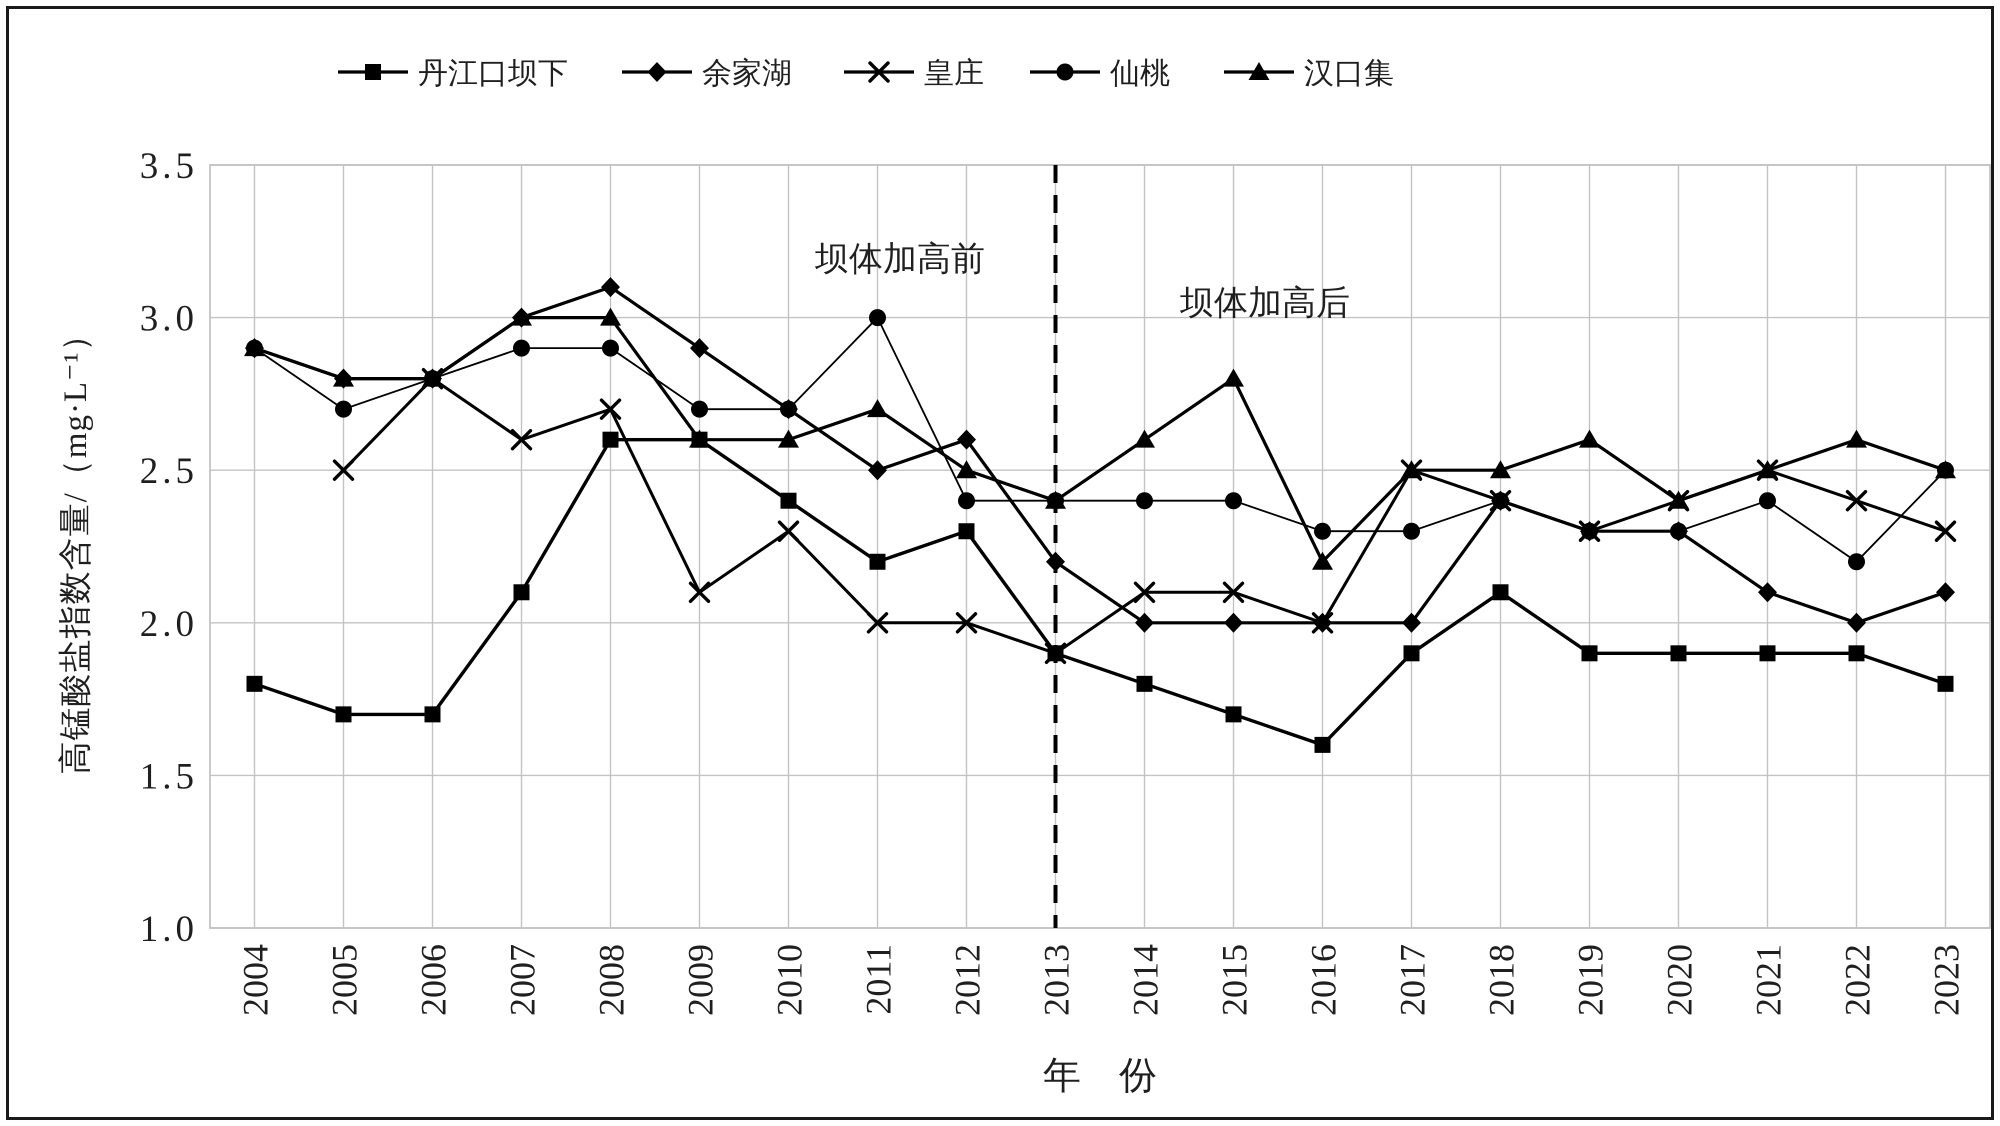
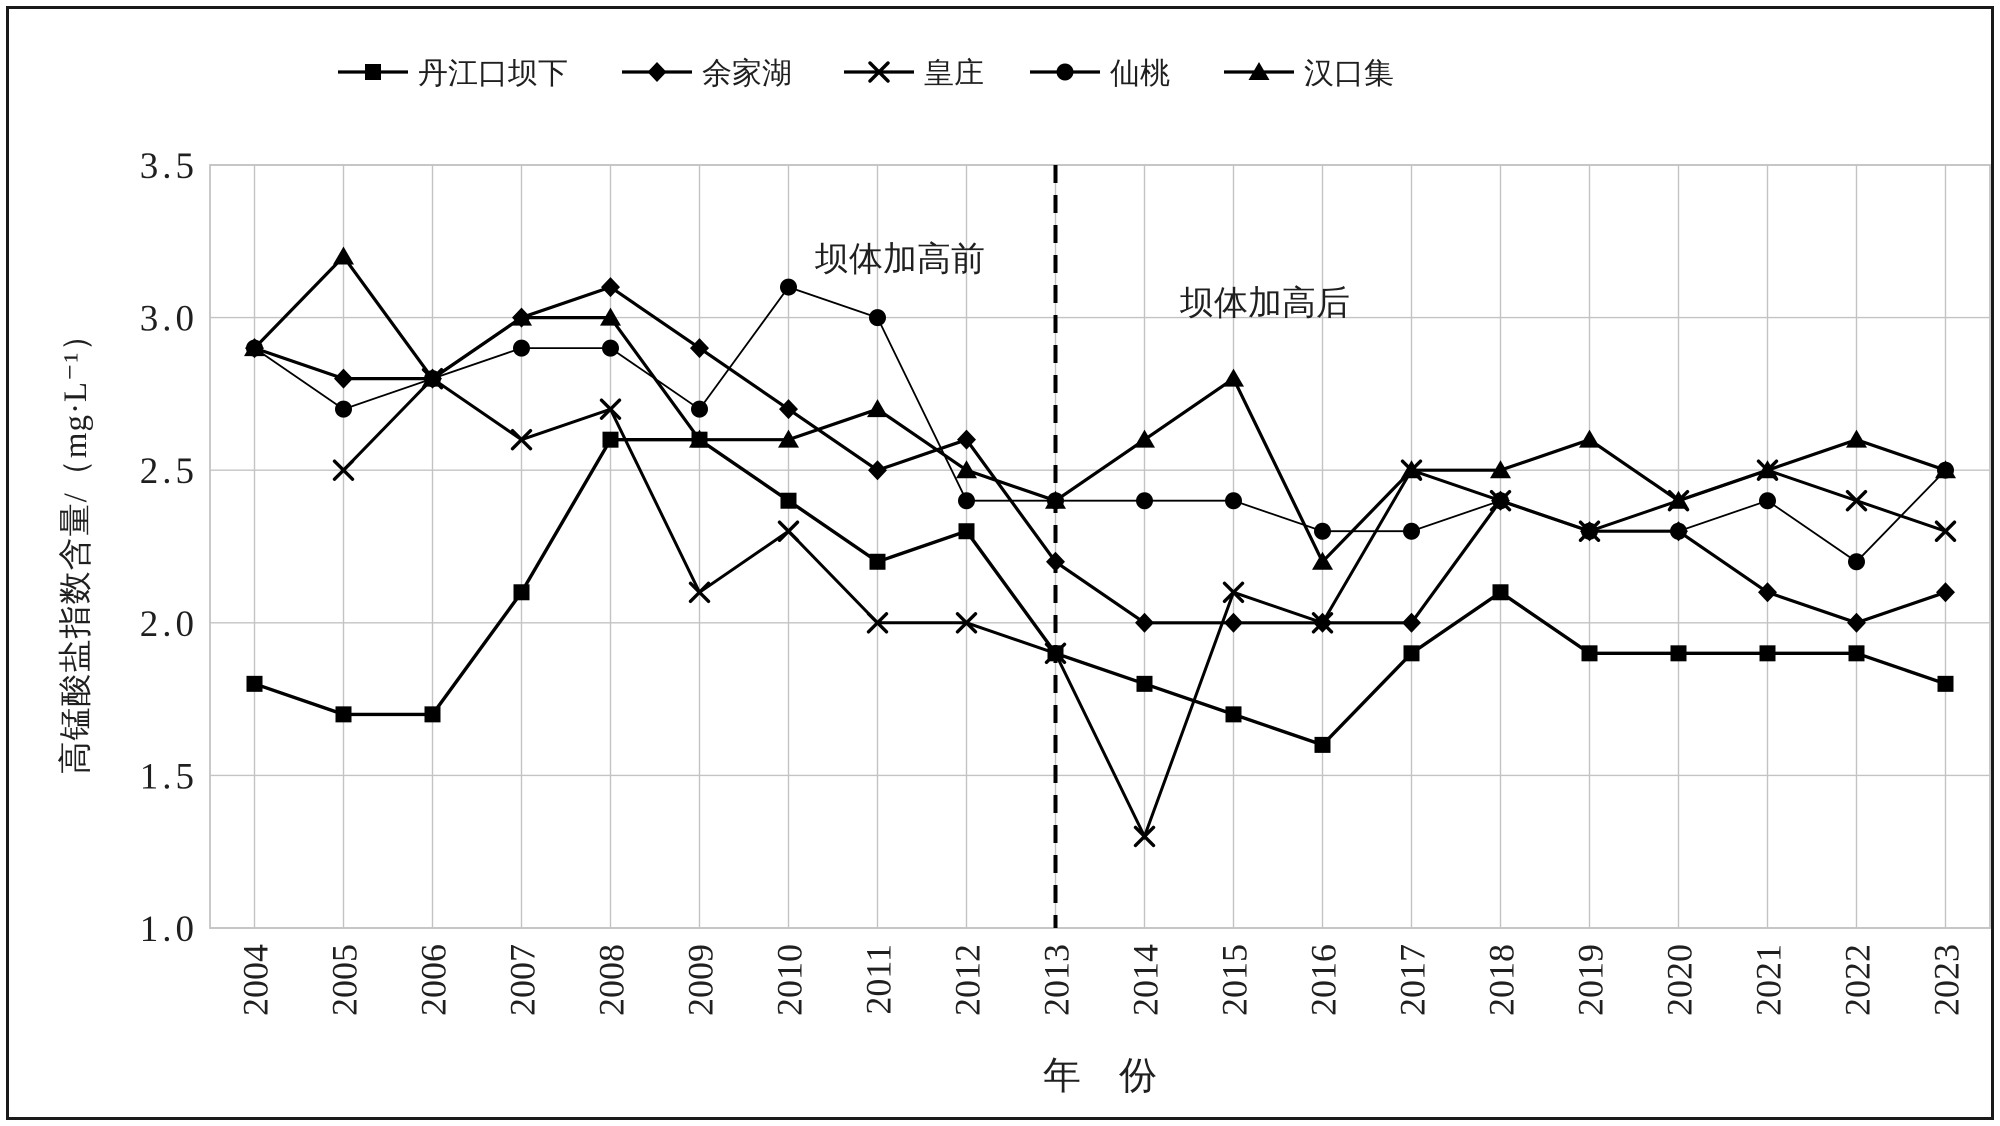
汉口集/2005: 2.8 -> 3.2
仙桃/2010: 2.7 -> 3.1
皇庄/2014: 2.1 -> 1.3
